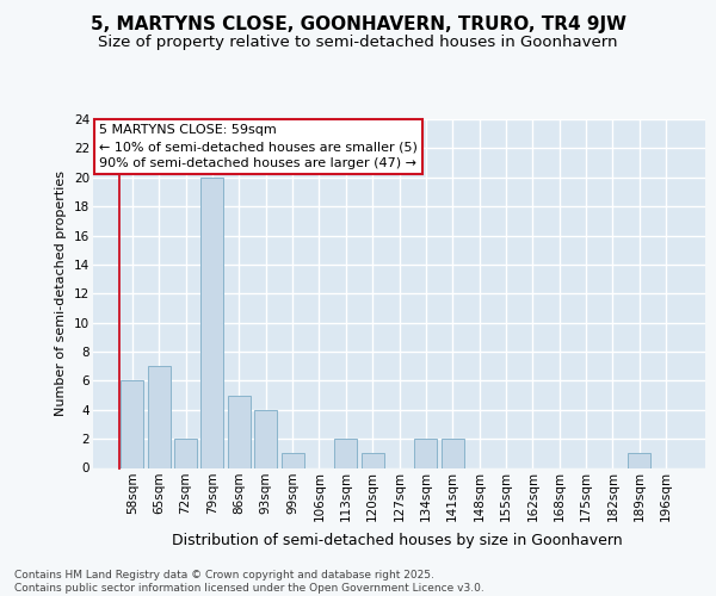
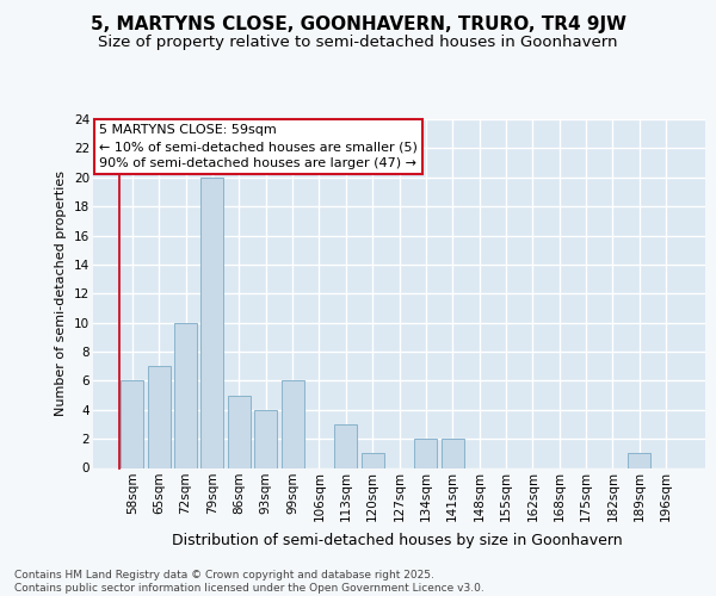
72sqm: 2 -> 10
99sqm: 1 -> 6
113sqm: 2 -> 3
